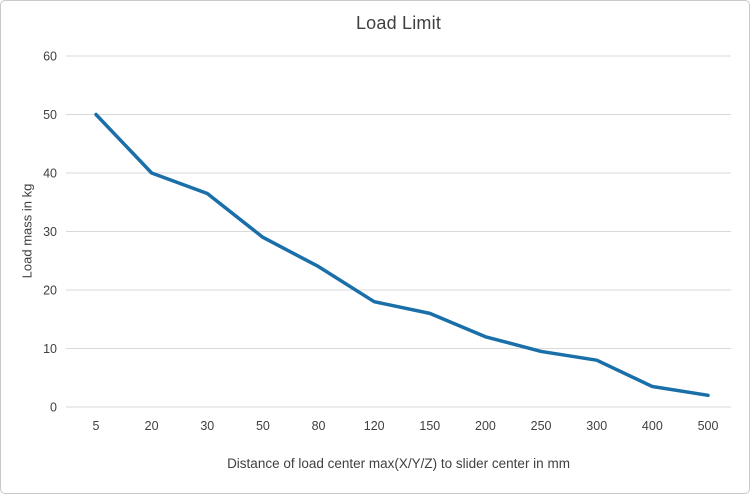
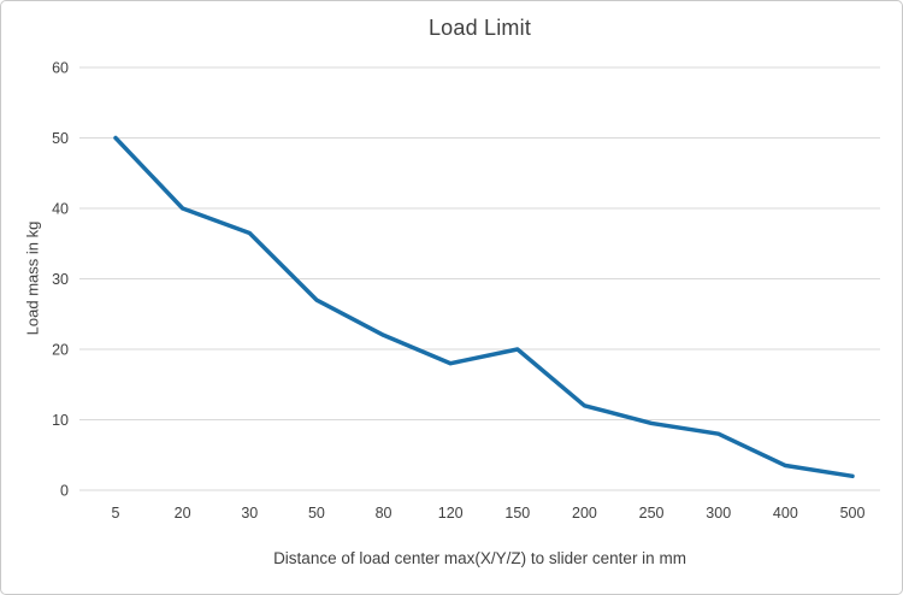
50: 29 -> 27
80: 24 -> 22
150: 16 -> 20
